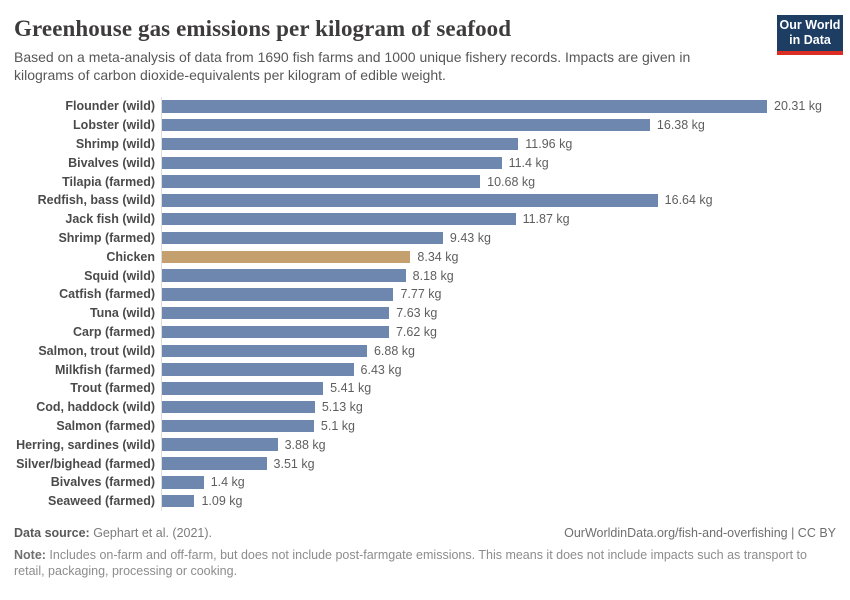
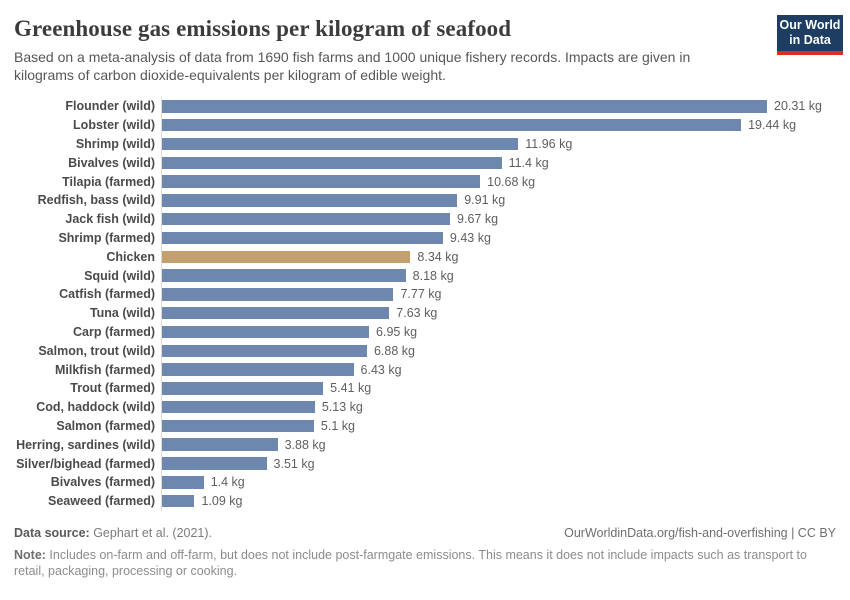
Lobster (wild): 16.38 -> 19.44
Redfish, bass (wild): 16.64 -> 9.91
Jack fish (wild): 11.87 -> 9.67
Carp (farmed): 7.62 -> 6.95
